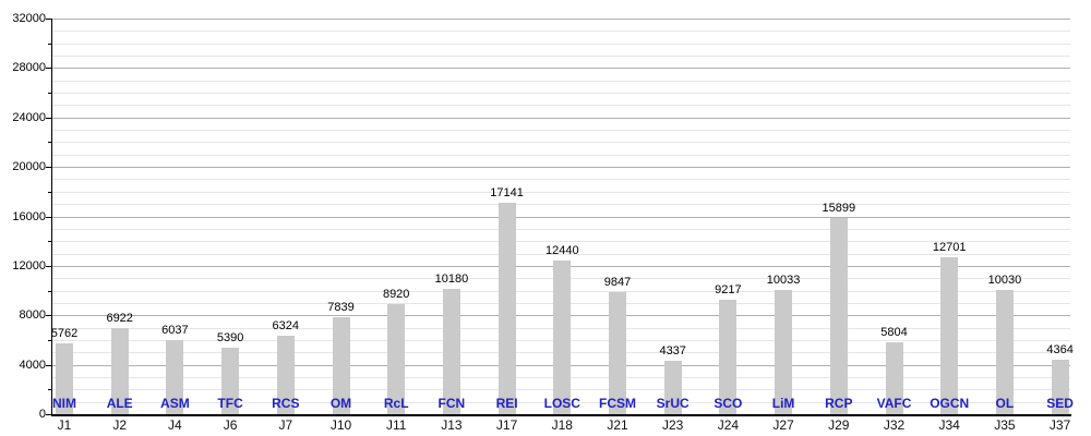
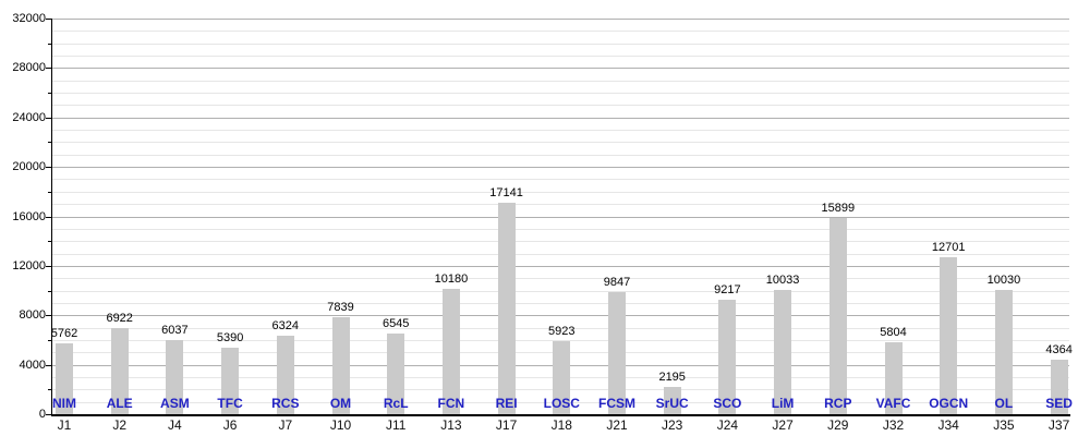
J11: 8920 -> 6545
J18: 12440 -> 5923
J23: 4337 -> 2195
